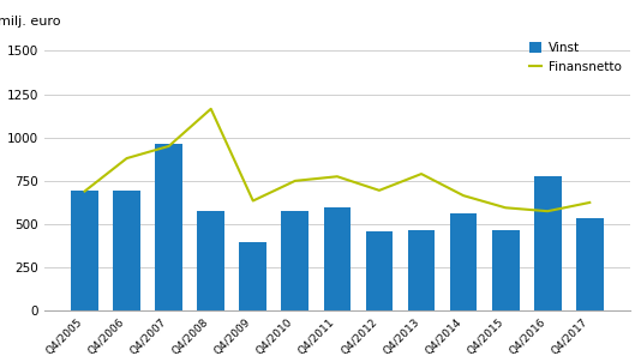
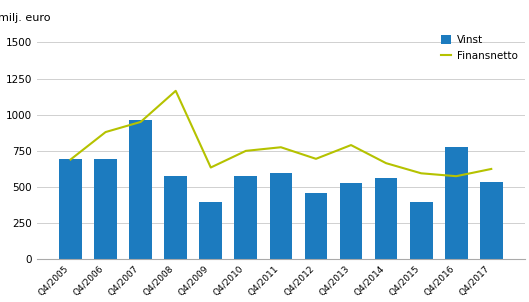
Vinst/Q4/2013: 460 -> 530
Vinst/Q4/2015: 460 -> 400
